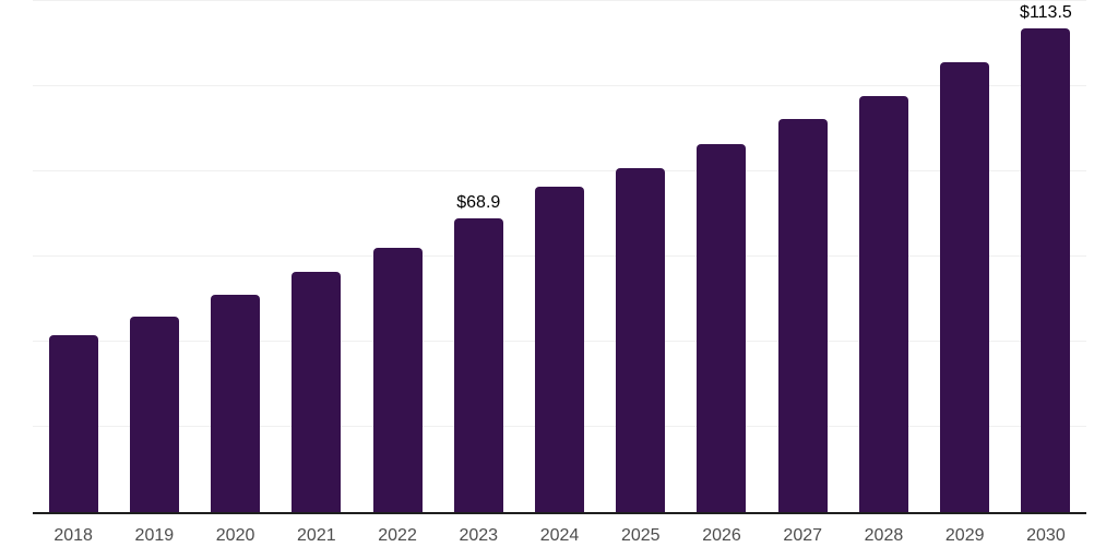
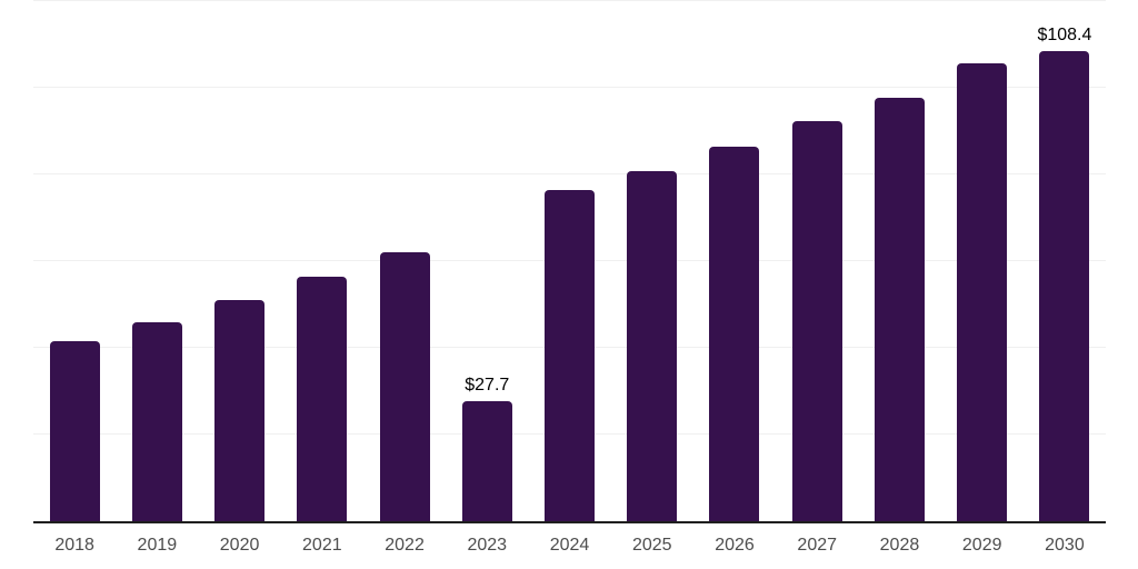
2023: $68.9 -> $27.7
2030: $113.5 -> $108.4
